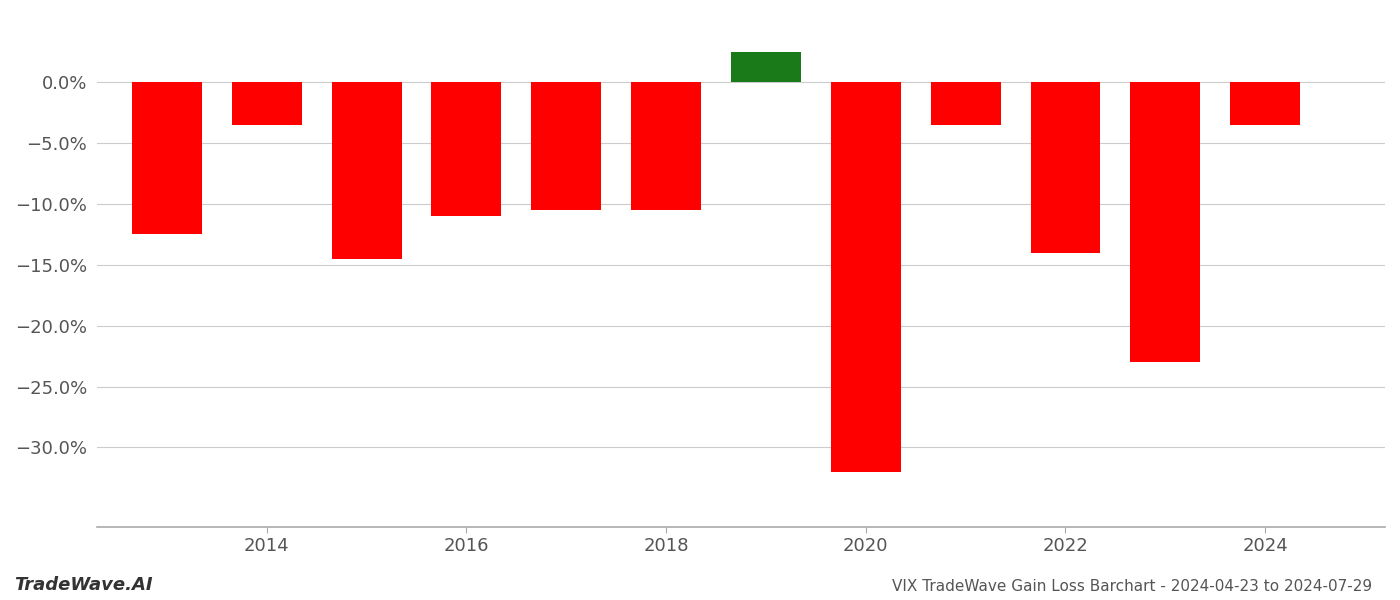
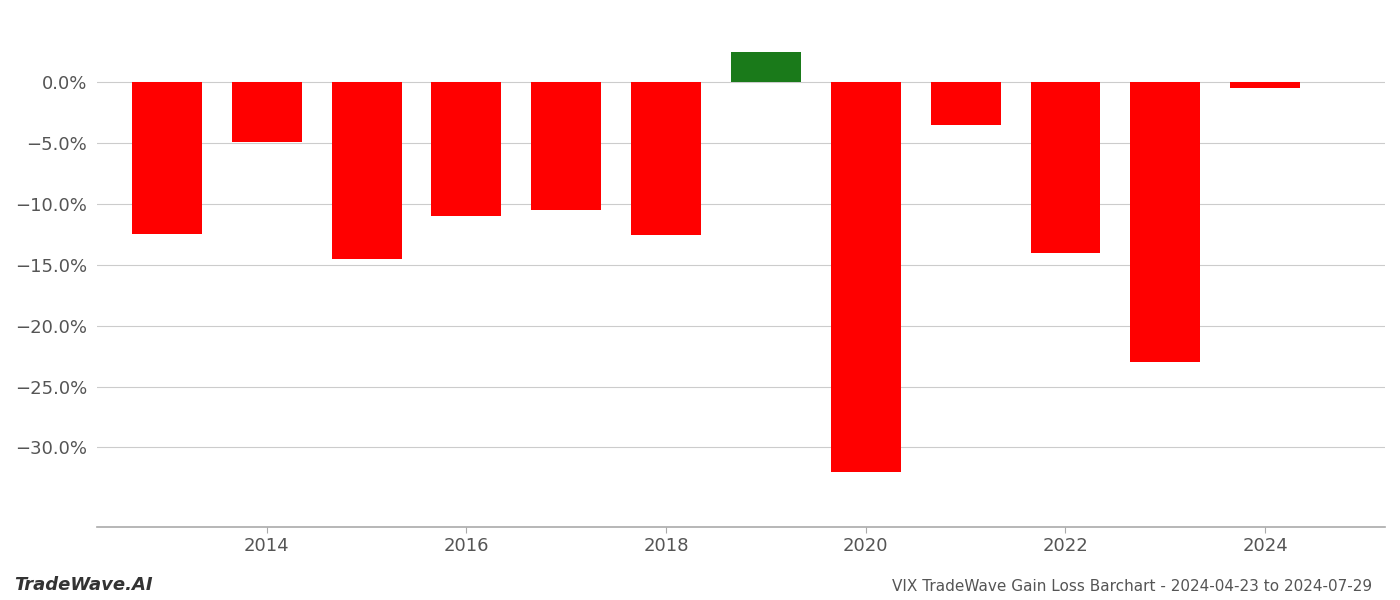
2014: -3.5% -> -4.9%
2018: -10.5% -> -12.6%
2024: -3.5% -> -0.5%
